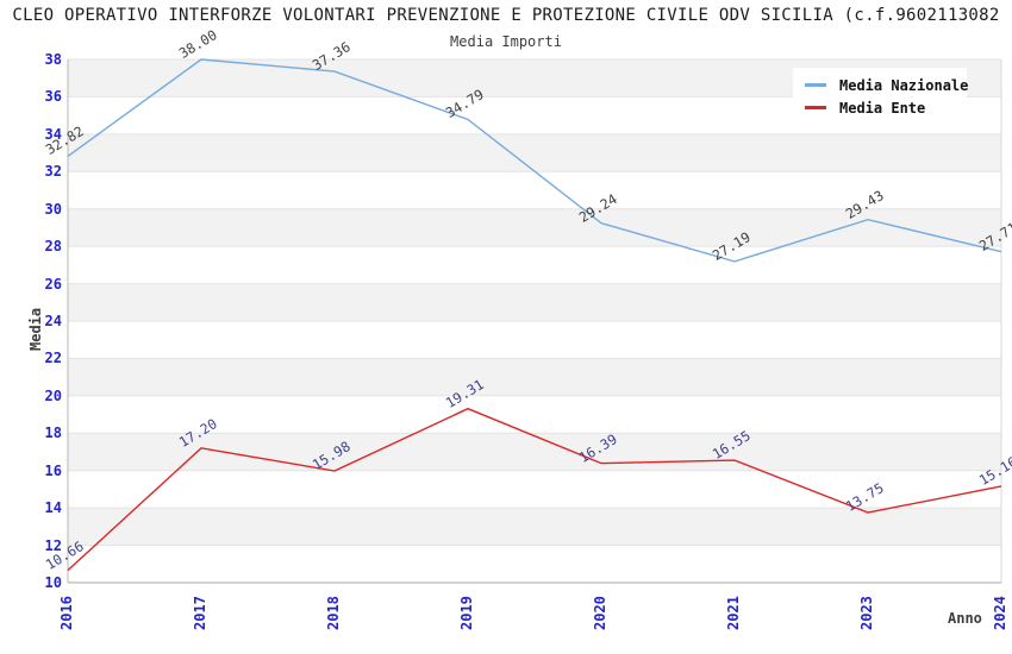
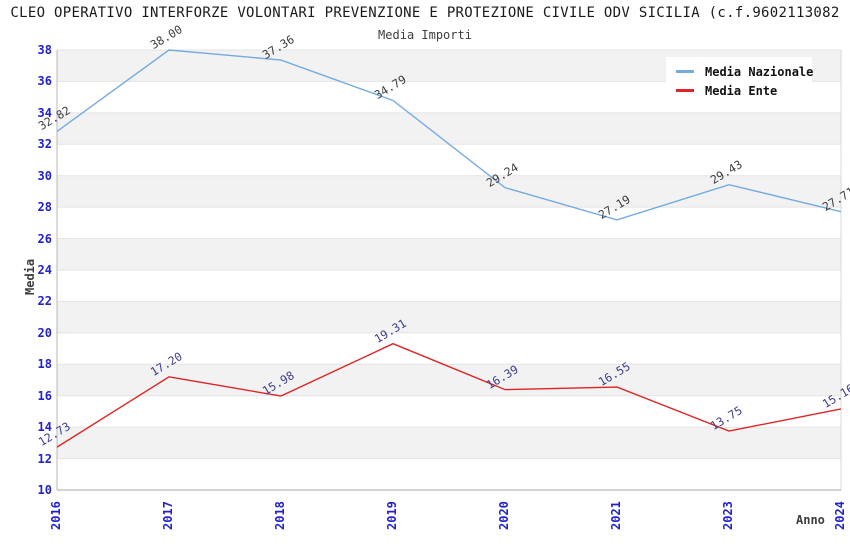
Media Ente/2016: 10.66 -> 12.73
